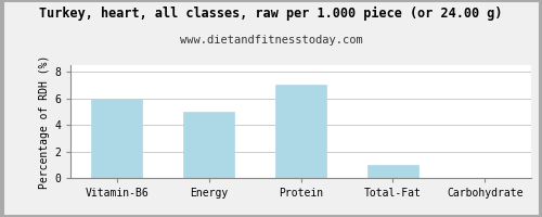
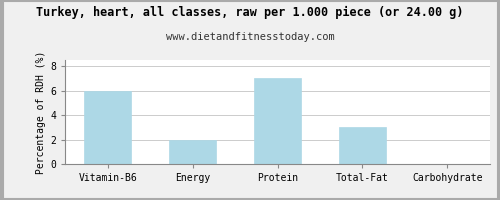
Energy: 5 -> 2
Total-Fat: 1 -> 3
